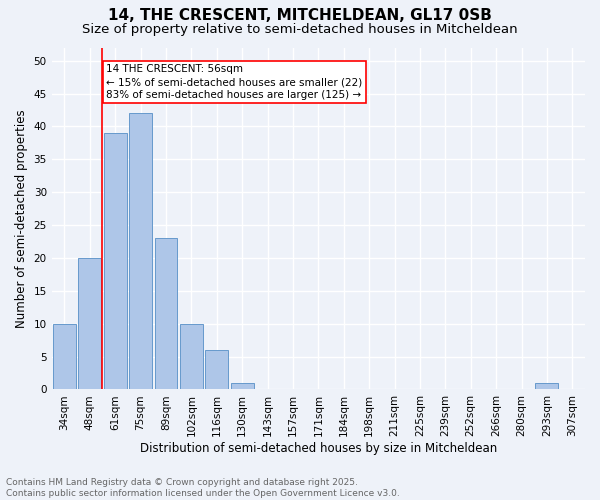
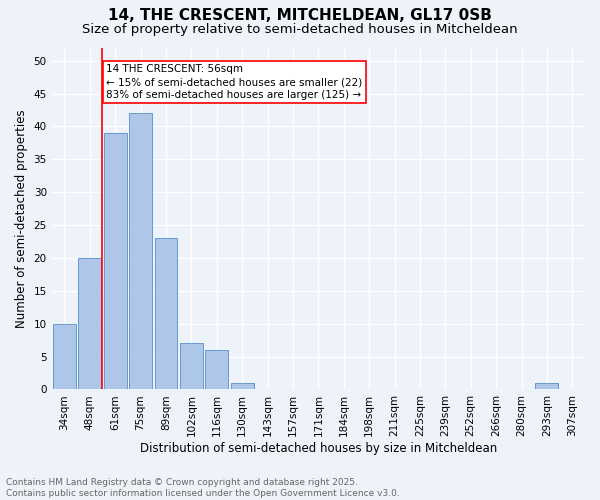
102sqm: 10 -> 7
